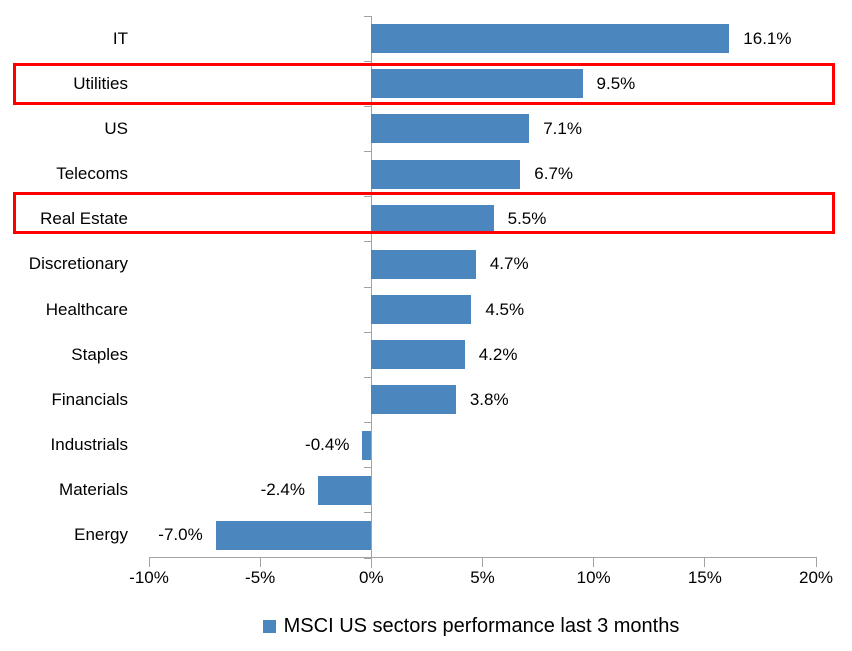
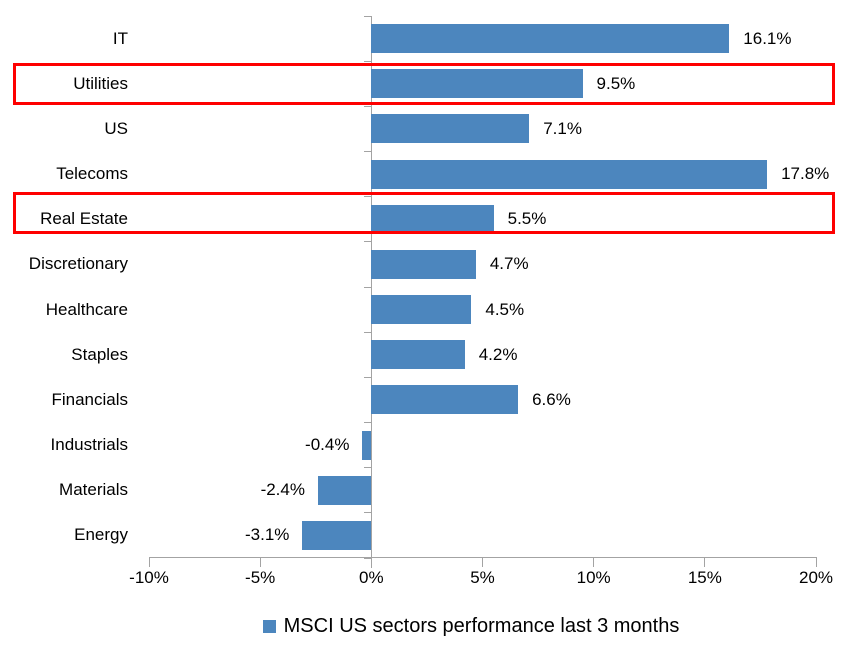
Telecoms: 6.7% -> 17.8%
Financials: 3.8% -> 6.6%
Energy: -7.0% -> -3.1%
